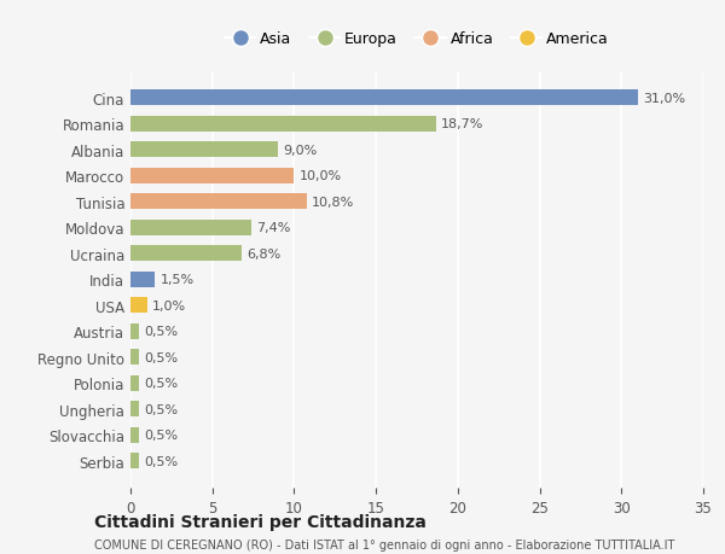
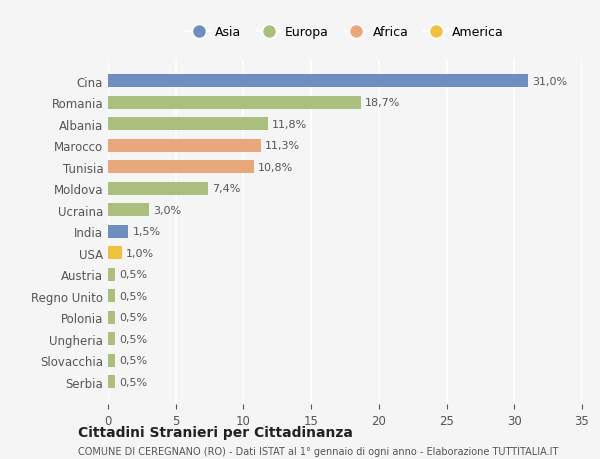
Albania: 9,0% -> 11,8%
Marocco: 10,0% -> 11,3%
Ucraina: 6,8% -> 3,0%
